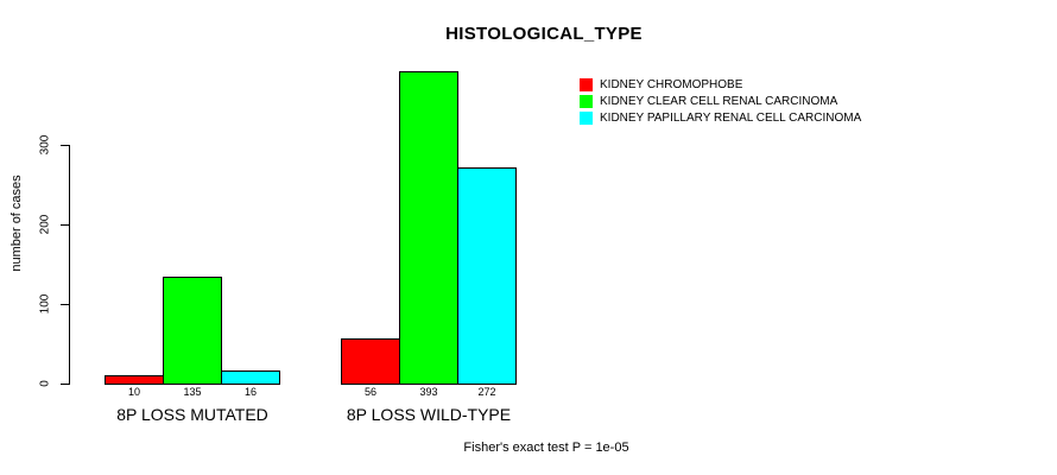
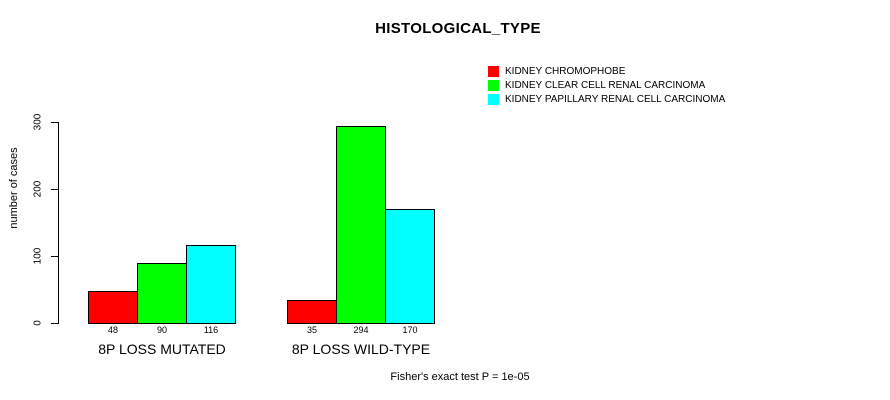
KIDNEY CHROMOPHOBE/8P LOSS MUTATED: 10 -> 48
KIDNEY CLEAR CELL RENAL CARCINOMA/8P LOSS MUTATED: 135 -> 90
KIDNEY PAPILLARY RENAL CELL CARCINOMA/8P LOSS MUTATED: 16 -> 116
KIDNEY CHROMOPHOBE/8P LOSS WILD-TYPE: 56 -> 35
KIDNEY CLEAR CELL RENAL CARCINOMA/8P LOSS WILD-TYPE: 393 -> 294
KIDNEY PAPILLARY RENAL CELL CARCINOMA/8P LOSS WILD-TYPE: 272 -> 170
